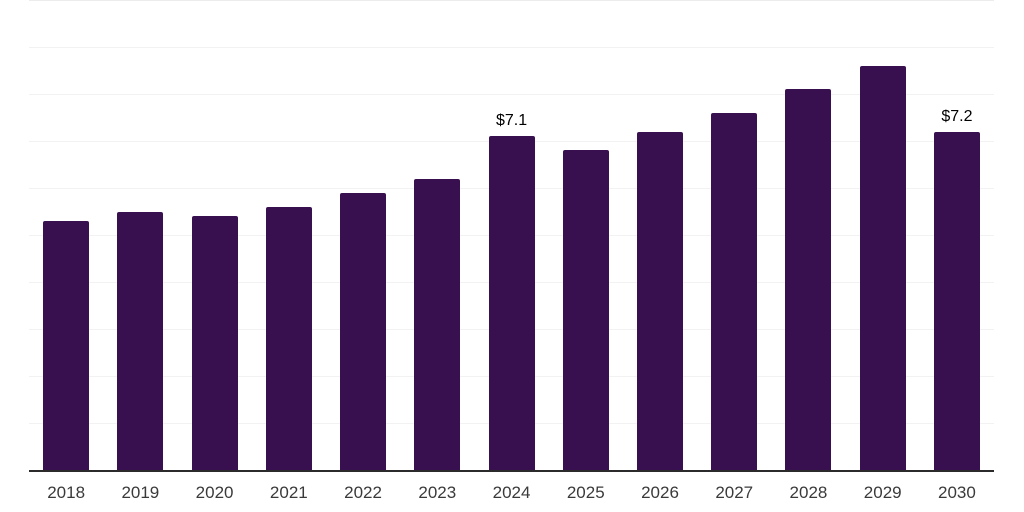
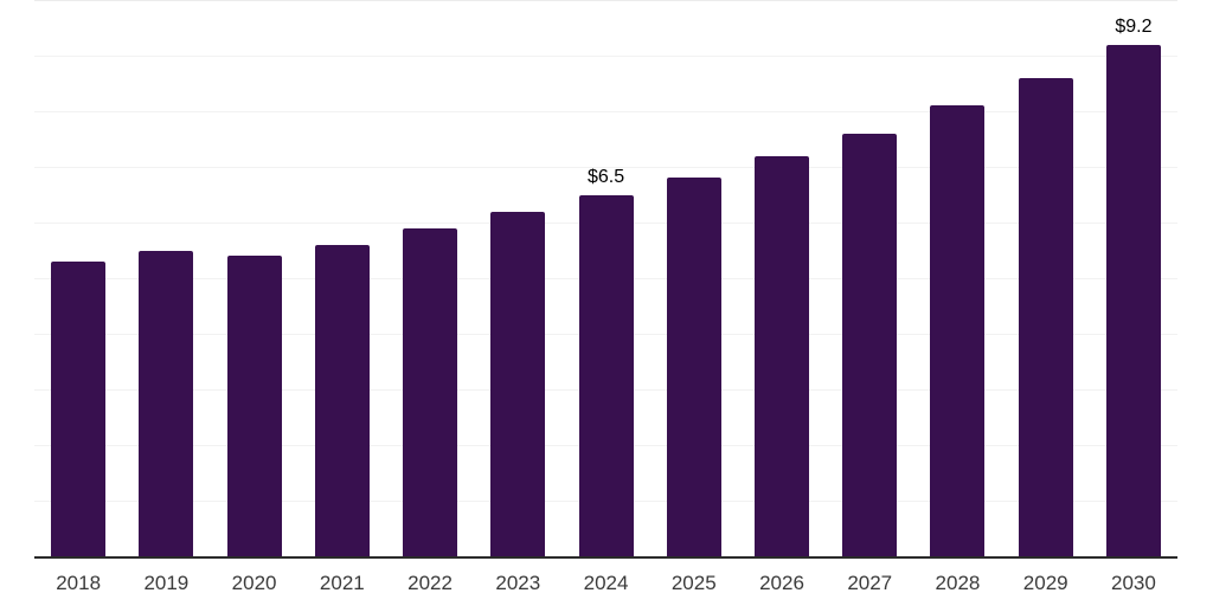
2024: $7.1 -> $6.5
2030: $7.2 -> $9.2
